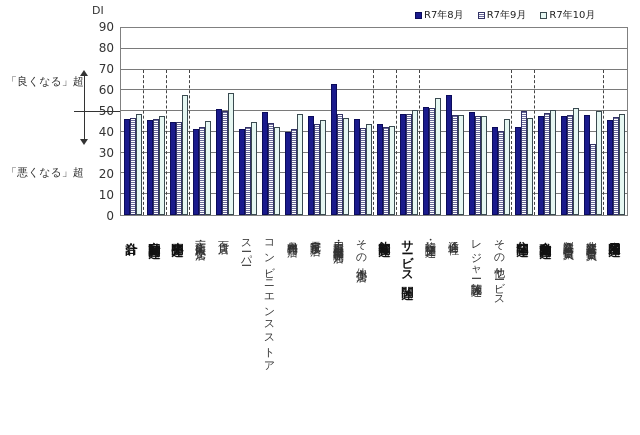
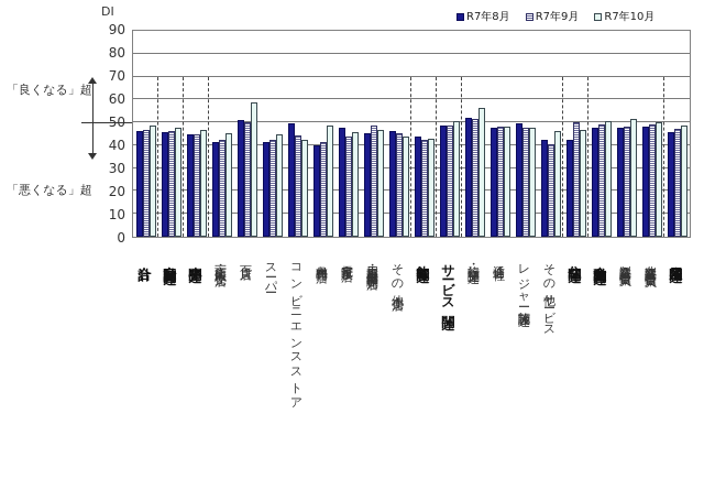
R7年10月/小売関連: 58 -> 47
R7年8月/乗用車・自動車備品販売店: 63 -> 45
R7年9月/その他小売店: 42 -> 45
R7年8月/通信会社: 58 -> 48
R7年9月/非製造業経営者・従業員: 34 -> 49
